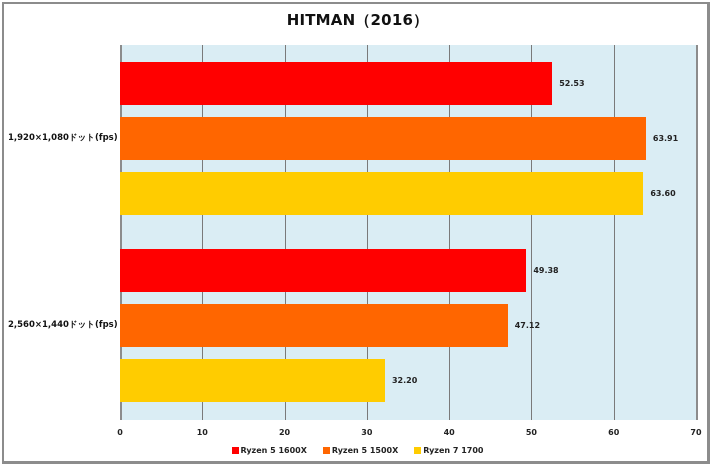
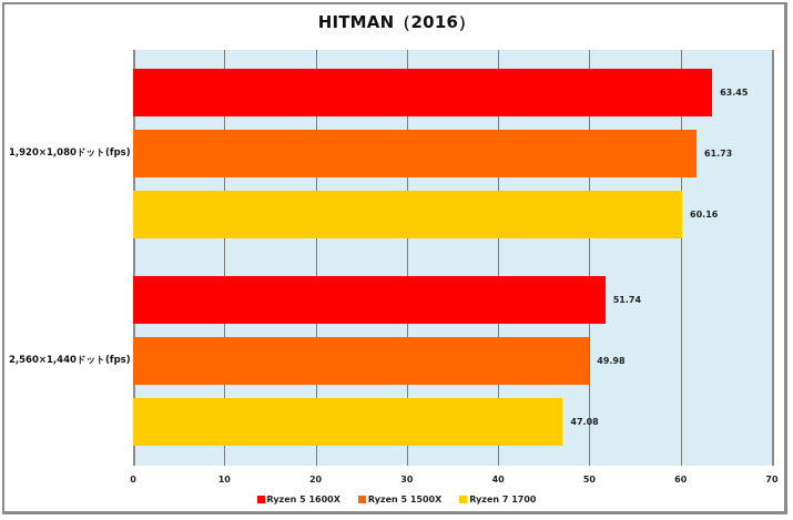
Ryzen 5 1600X/1,920×1,080ドット(fps): 52.53 -> 63.45
Ryzen 5 1500X/1,920×1,080ドット(fps): 63.91 -> 61.73
Ryzen 7 1700/1,920×1,080ドット(fps): 63.60 -> 60.16
Ryzen 5 1600X/2,560×1,440ドット(fps): 49.38 -> 51.74
Ryzen 5 1500X/2,560×1,440ドット(fps): 47.12 -> 49.98
Ryzen 7 1700/2,560×1,440ドット(fps): 32.20 -> 47.08
